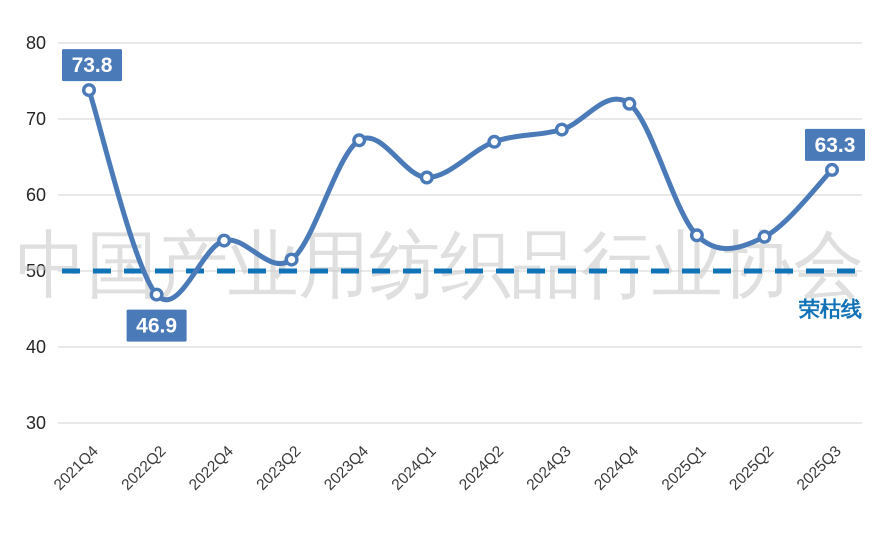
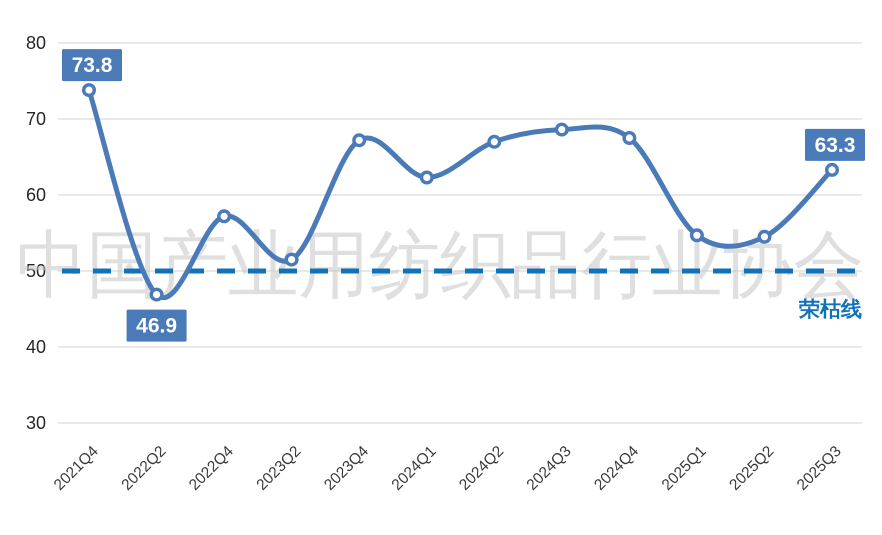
2022Q4: 54 -> 57
2024Q4: 72 -> 68
